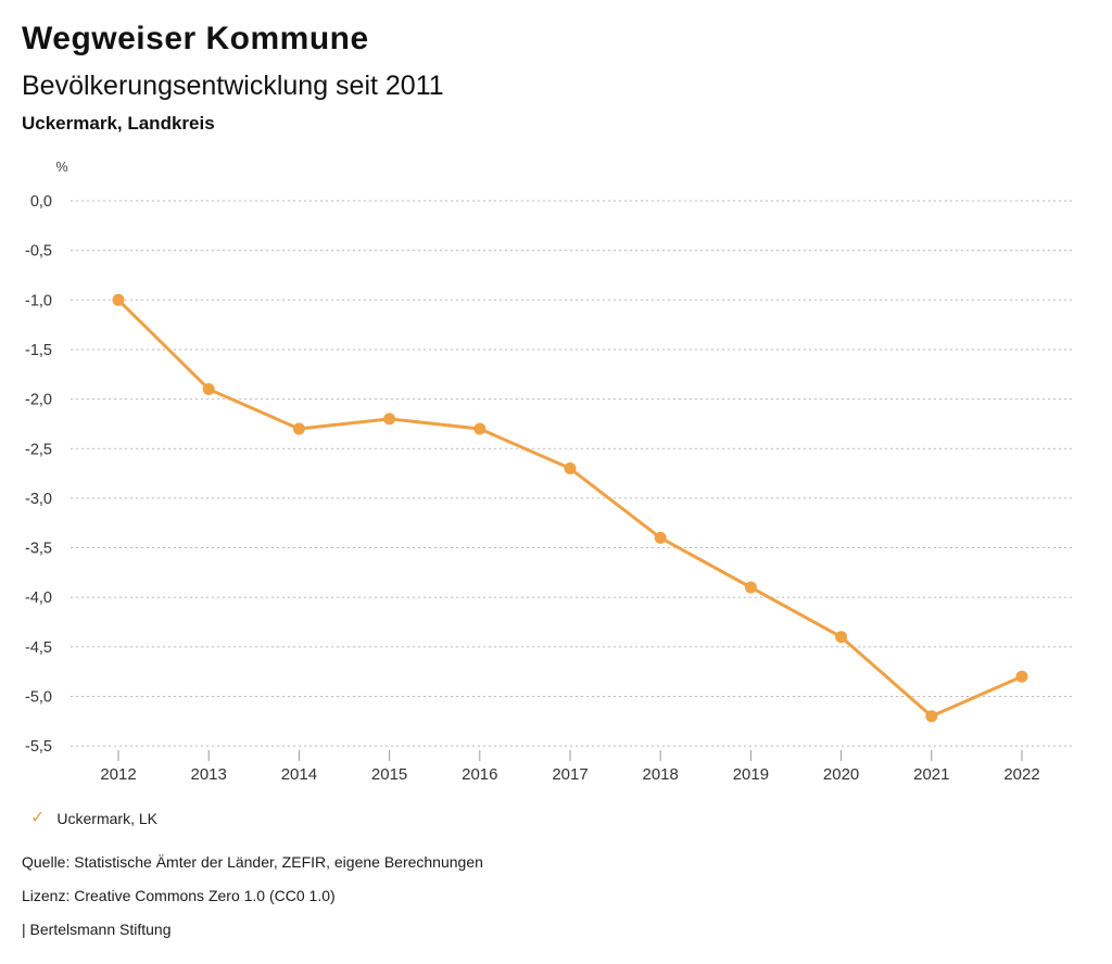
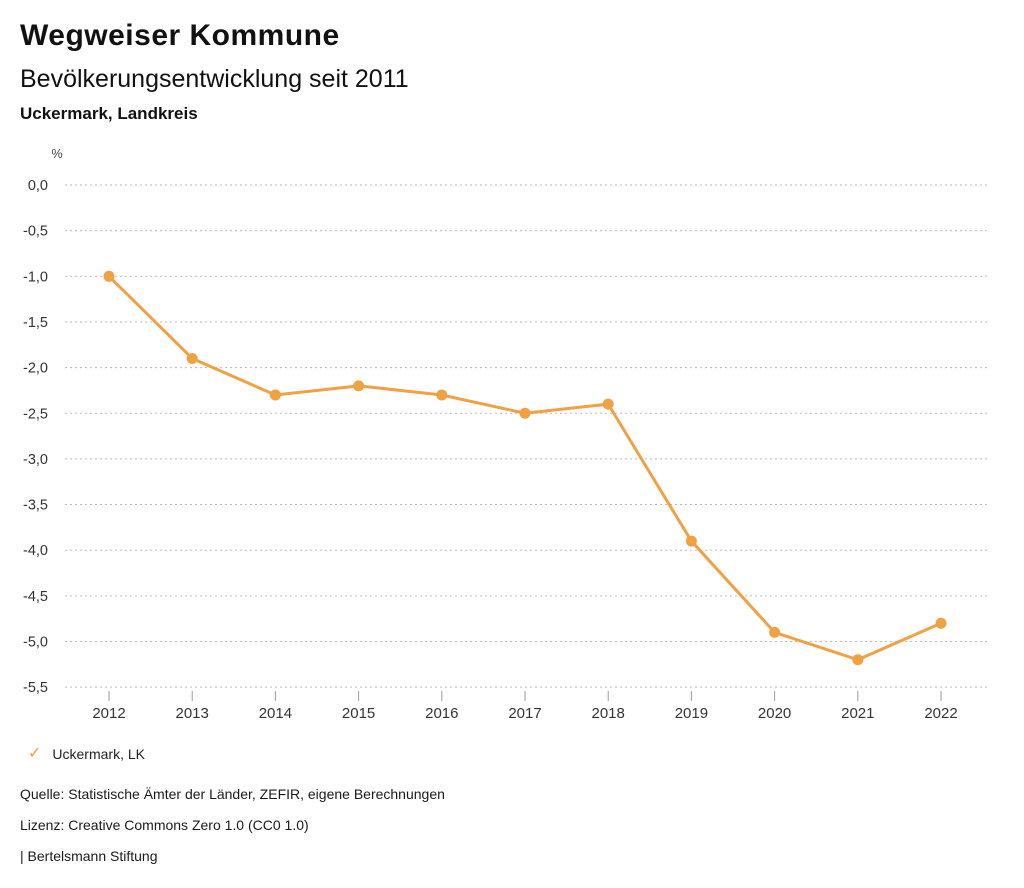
2017: -2,7 -> -2,5
2018: -3,4 -> -2,4
2020: -4,4 -> -4,9
